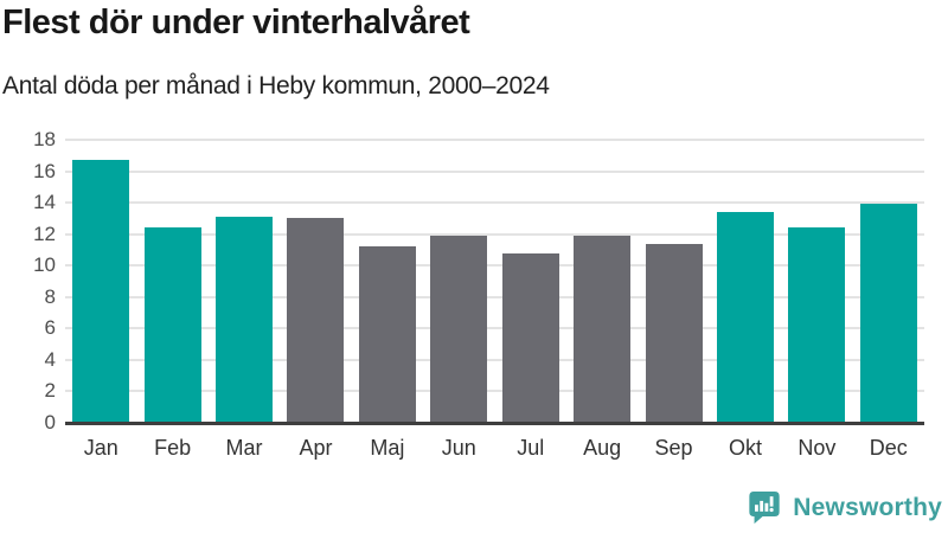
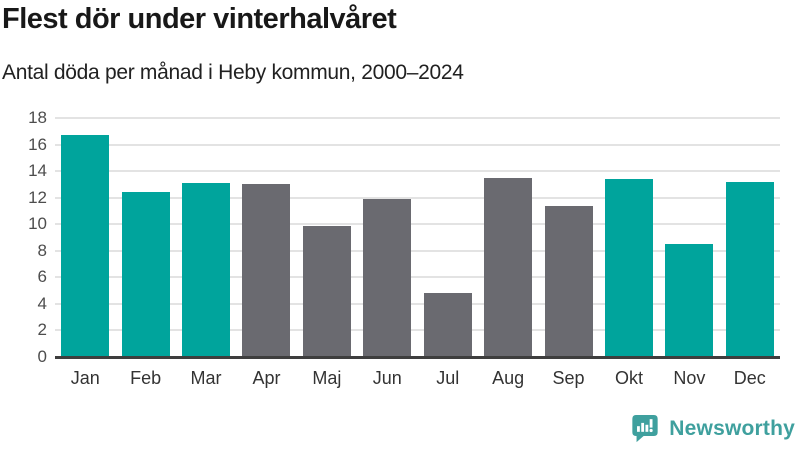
Maj: 11.2 -> 9.9
Jul: 10.8 -> 4.8
Aug: 11.9 -> 13.5
Nov: 12.4 -> 8.5
Dec: 13.9 -> 13.2
